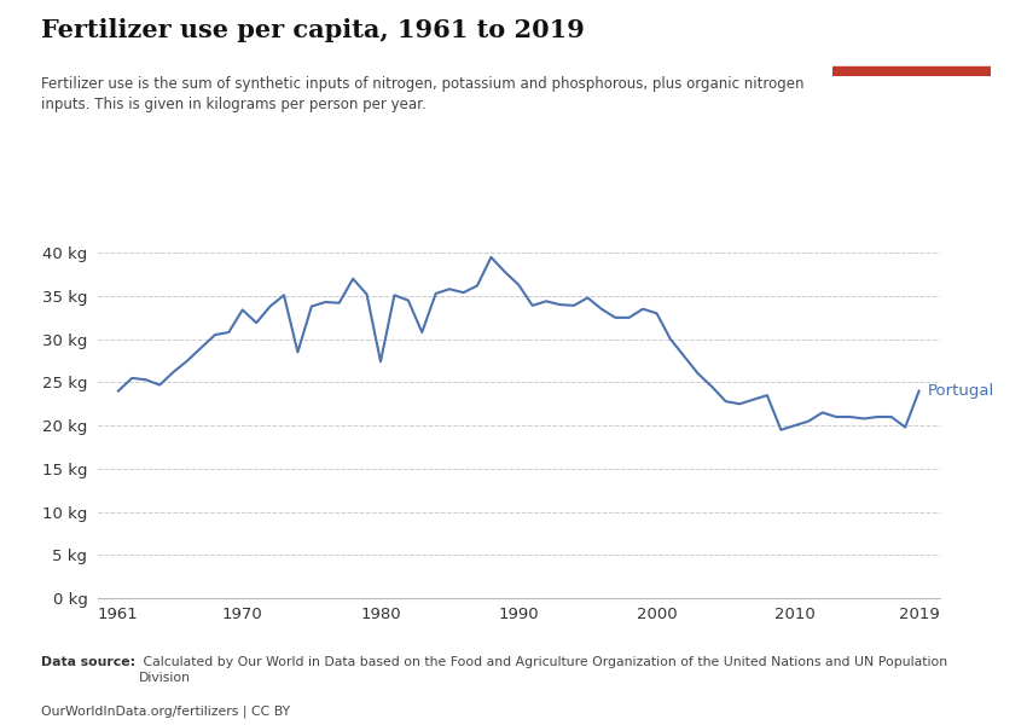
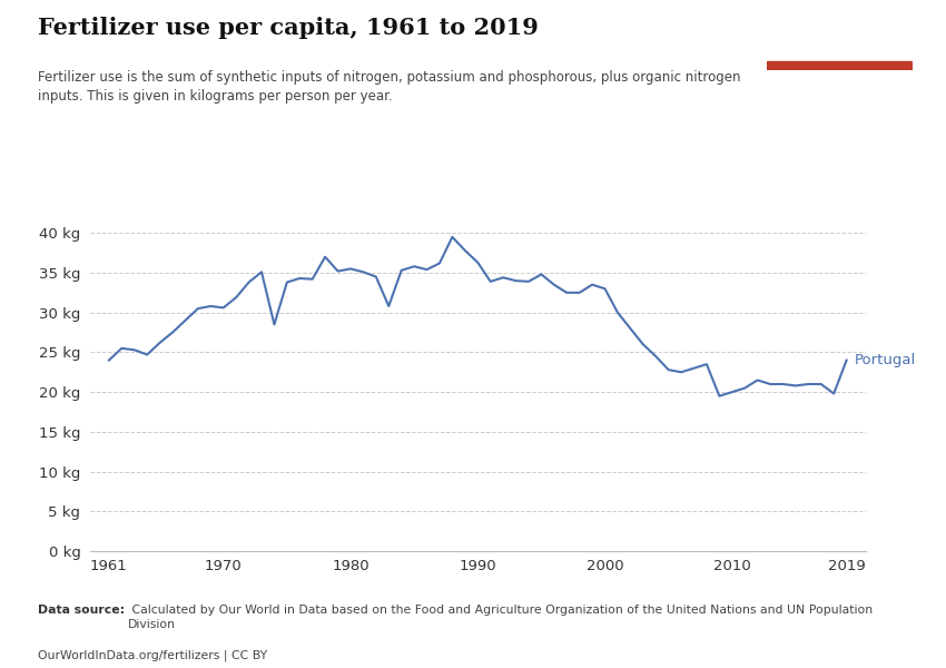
1970: 33.4 kg -> 30.6 kg
1980: 27.4 kg -> 35.5 kg
